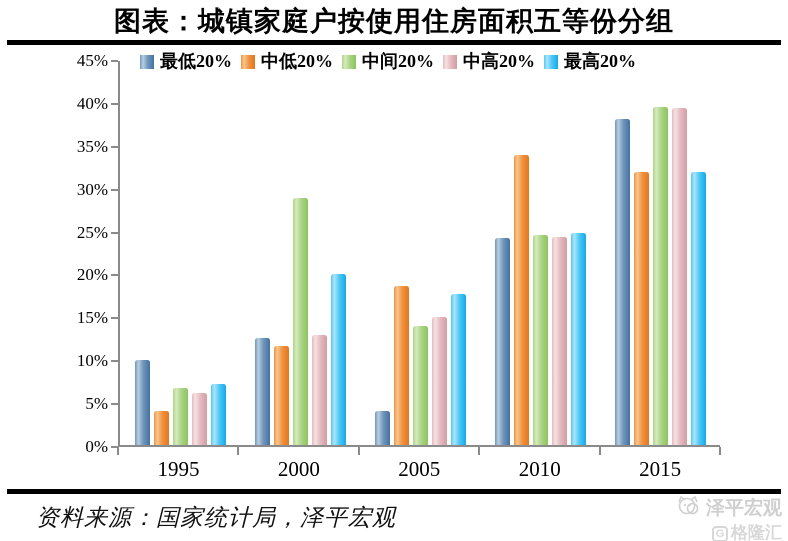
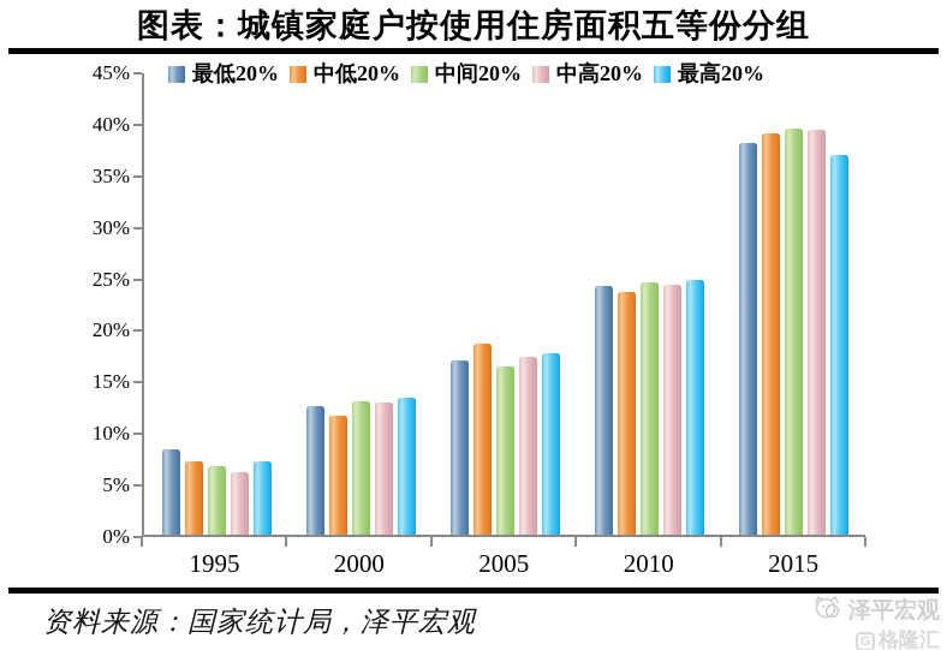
最低20%/1995: 10% -> 8%
中低20%/1995: 4% -> 7%
中间20%/2000: 29% -> 13%
最高20%/2000: 20% -> 13%
最低20%/2005: 4% -> 17%
中间20%/2005: 14% -> 16%
中高20%/2005: 15% -> 17%
中低20%/2010: 34% -> 24%
中低20%/2015: 32% -> 39%
最高20%/2015: 32% -> 37%
